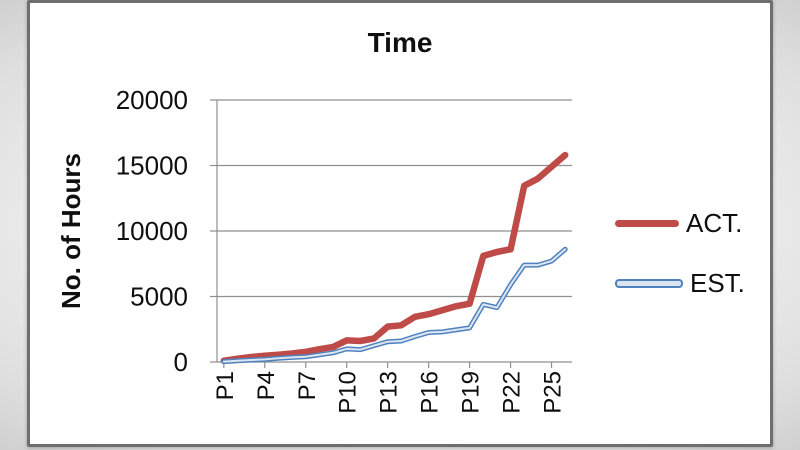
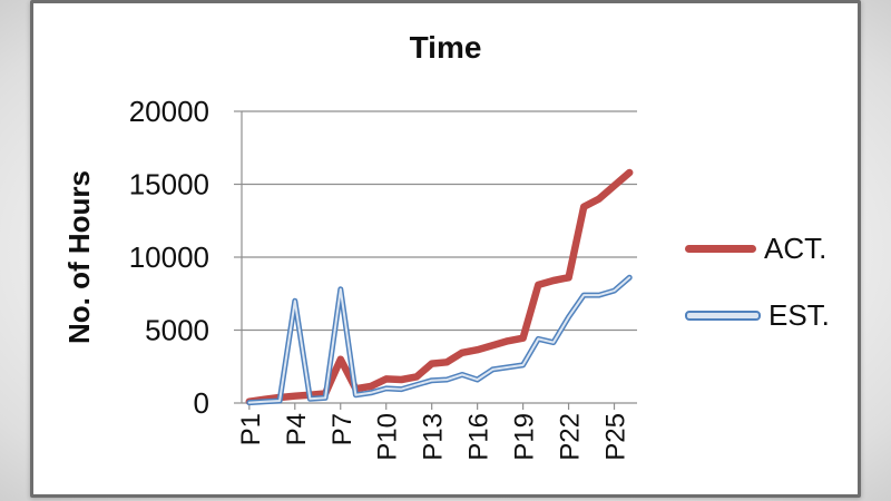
EST./P4: 200 -> 7000
ACT./P7: 800 -> 3000
EST./P7: 400 -> 7800
EST./P16: 2200 -> 1600
